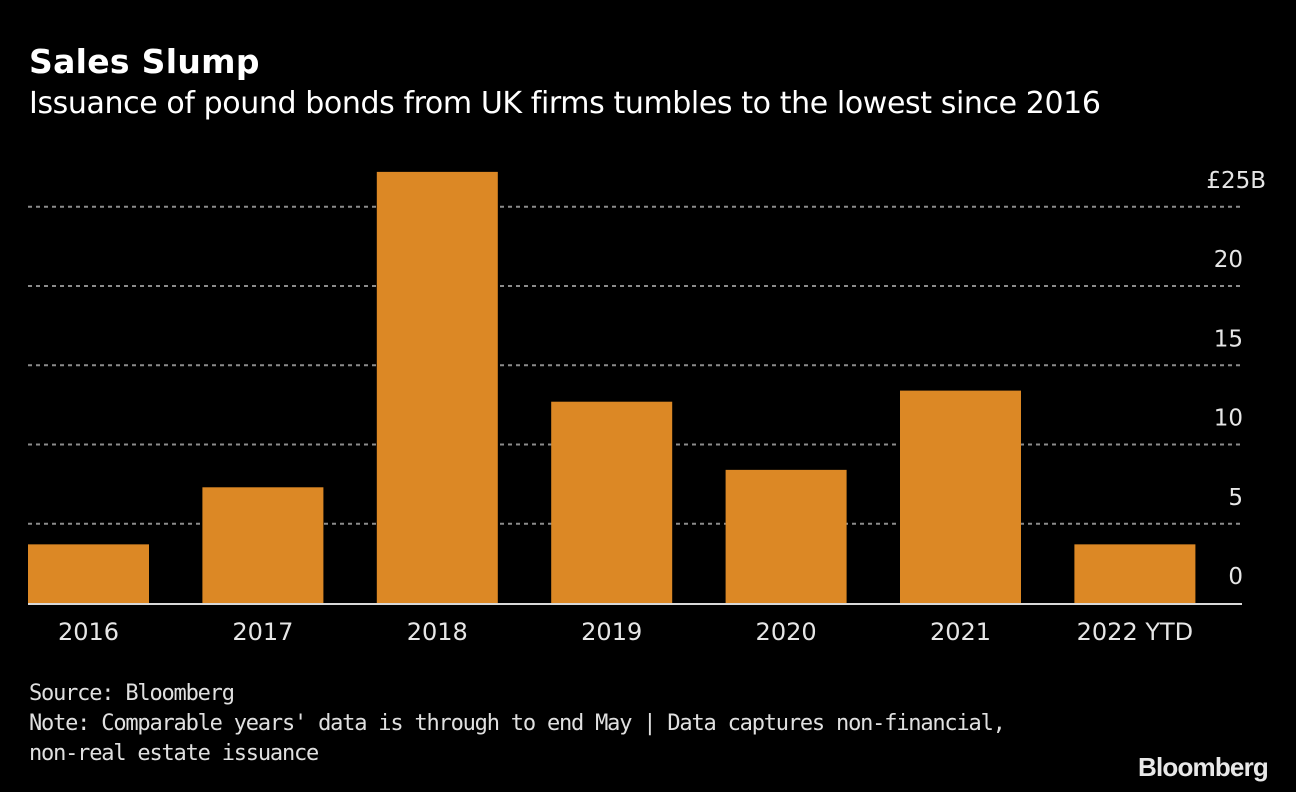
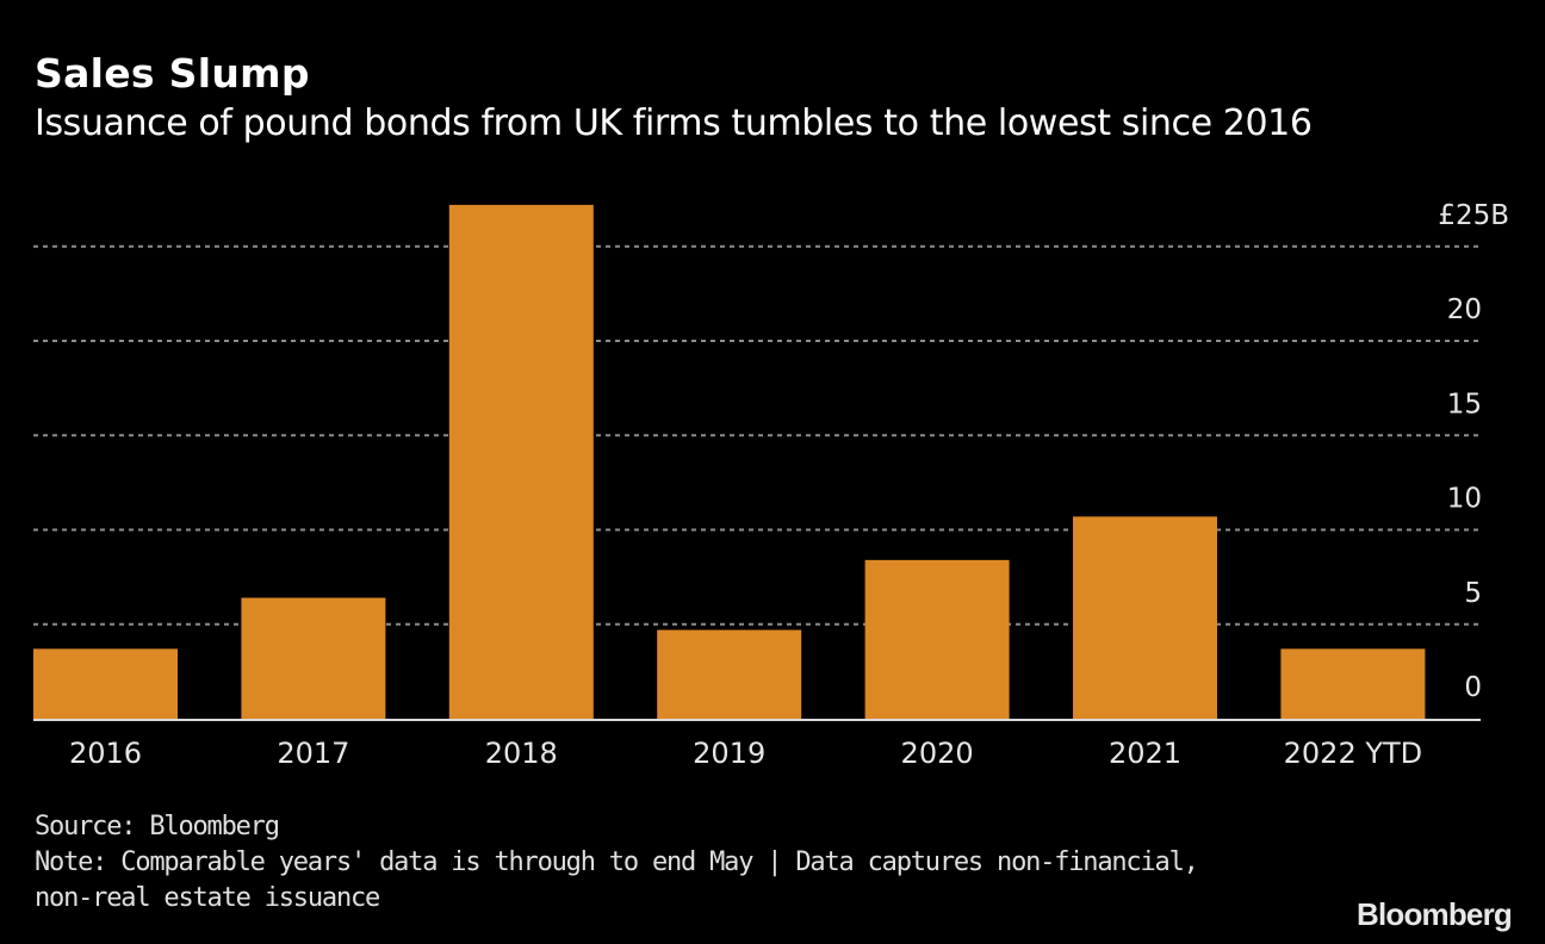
2017: 7.3 -> 6.4
2019: 12.7 -> 4.7
2021: 13.4 -> 10.7
